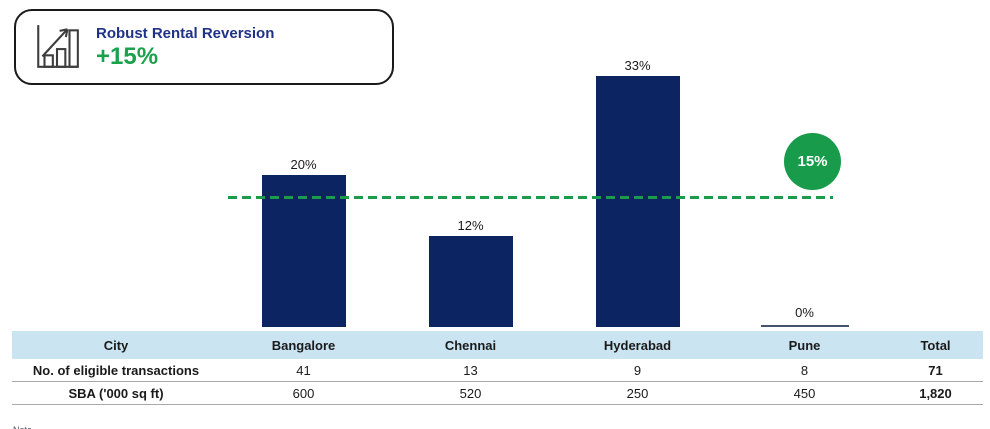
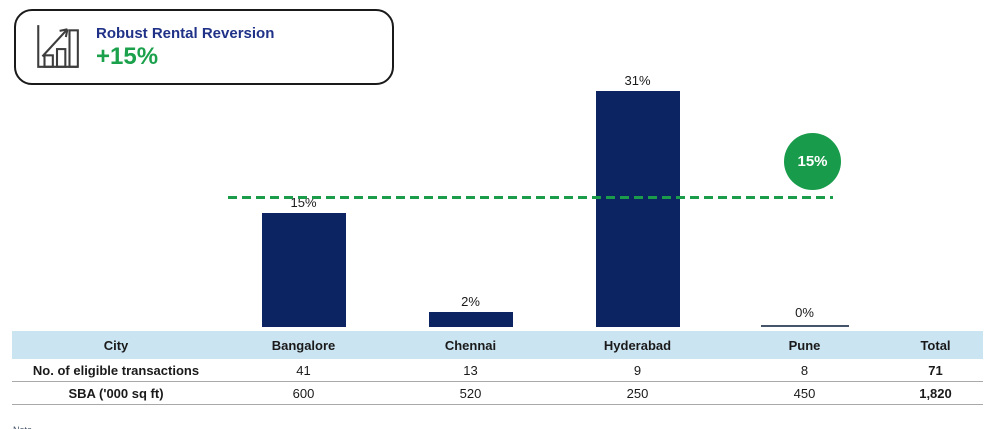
Bangalore: 20% -> 15%
Chennai: 12% -> 2%
Hyderabad: 33% -> 31%
